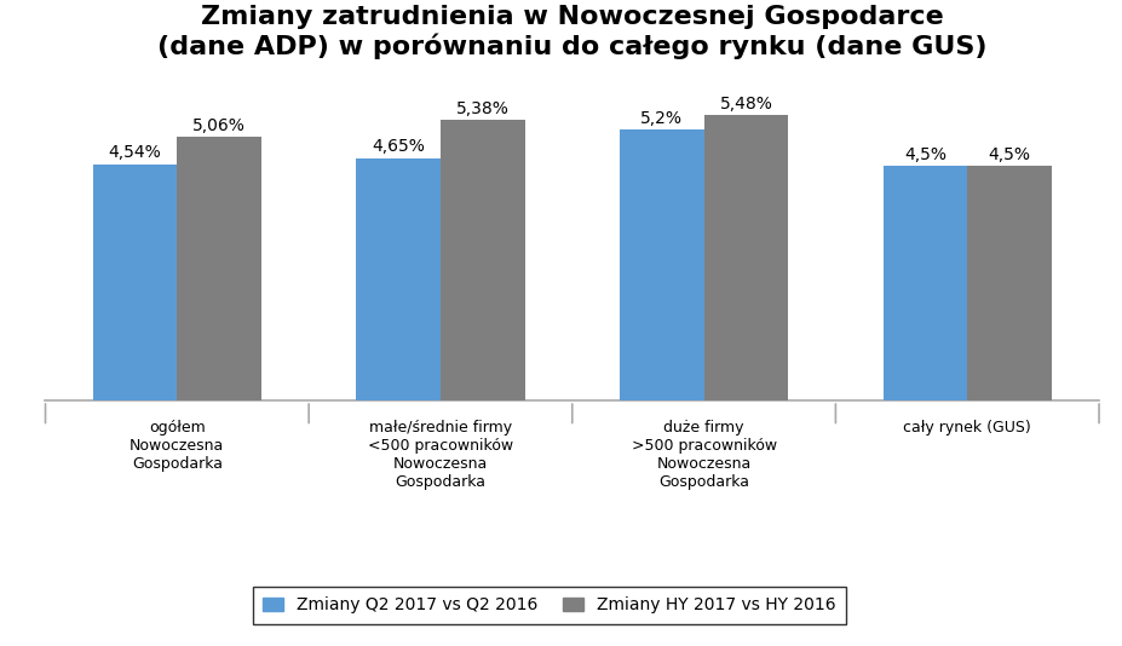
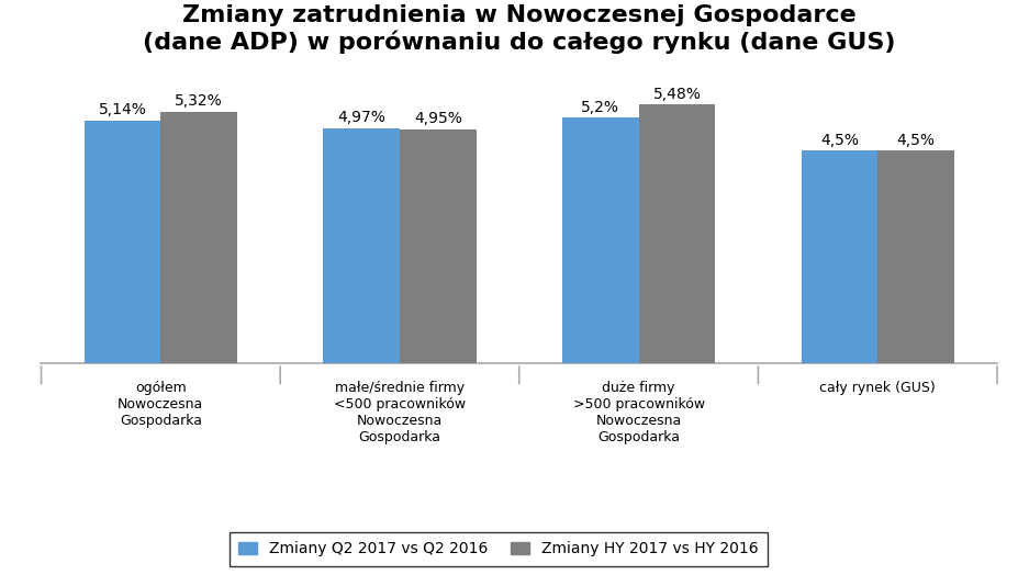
Zmiany Q2 2017 vs Q2 2016/ogółem Nowoczesna Gospodarka: 4,54% -> 5,14%
Zmiany HY 2017 vs HY 2016/ogółem Nowoczesna Gospodarka: 5,06% -> 5,32%
Zmiany Q2 2017 vs Q2 2016/małe/średnie firmy <500 pracowników Nowoczesna Gospodarka: 4,65% -> 4,97%
Zmiany HY 2017 vs HY 2016/małe/średnie firmy <500 pracowników Nowoczesna Gospodarka: 5,38% -> 4,95%
